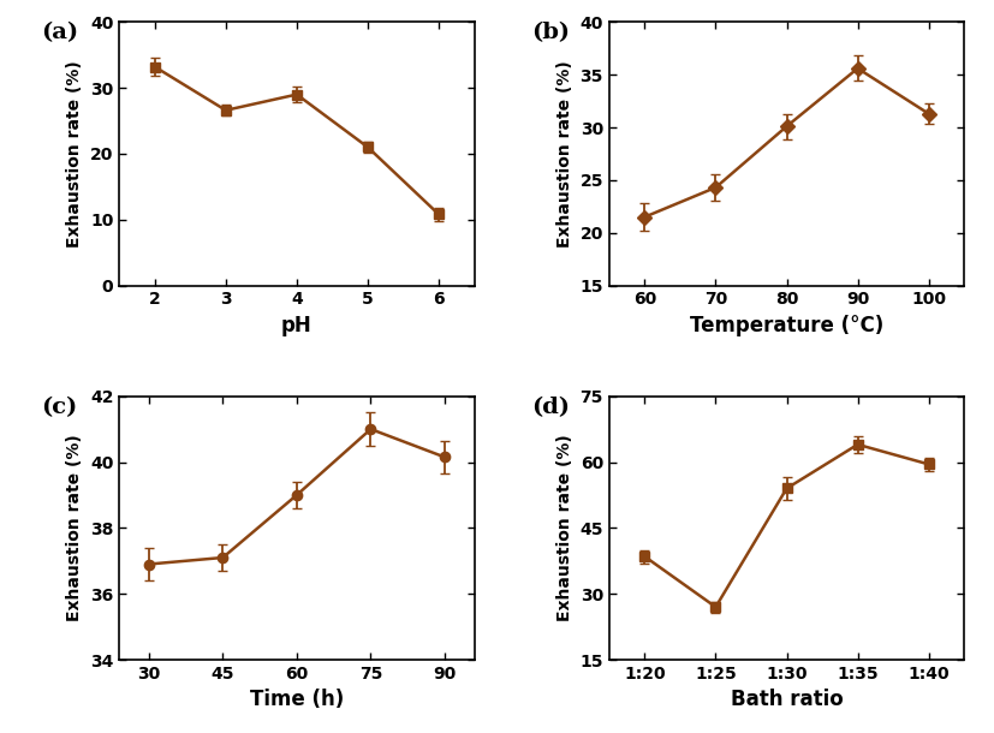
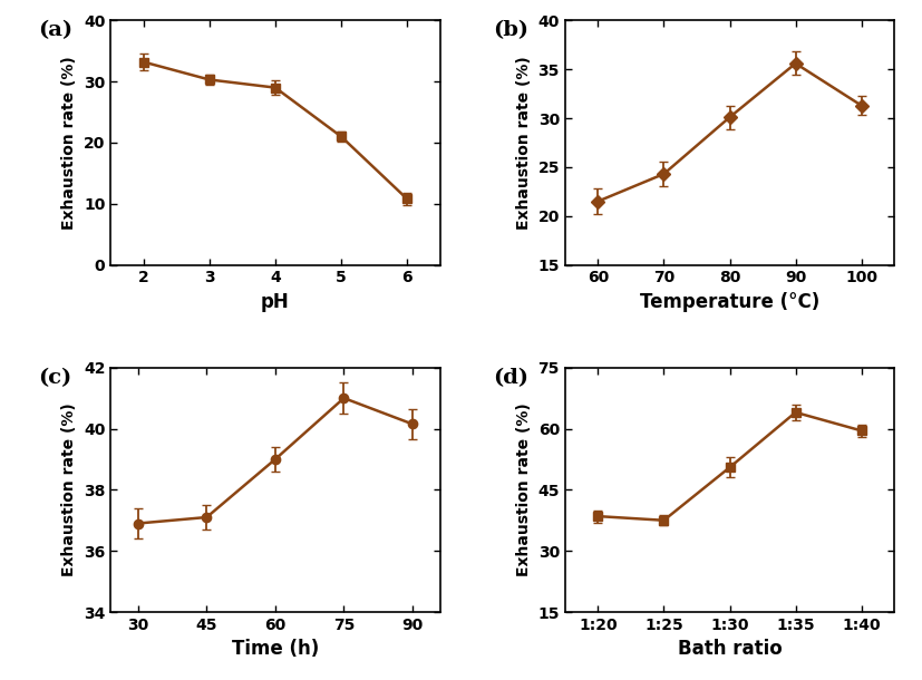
3: 26.6 -> 30.3
1:25: 27.0 -> 37.5
1:30: 54.0 -> 50.5
